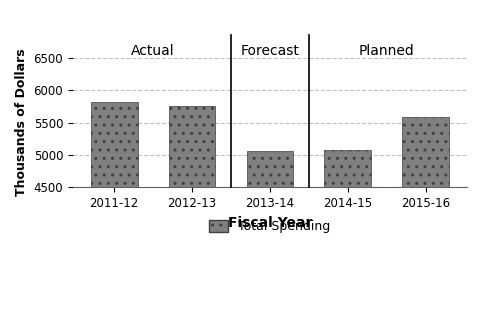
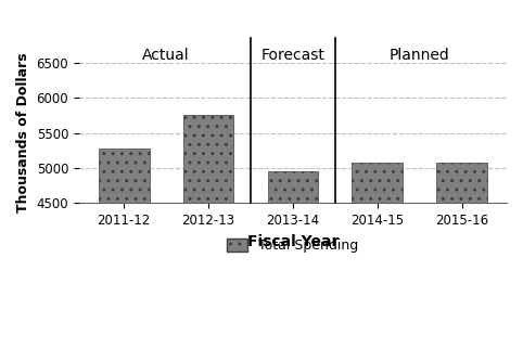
2011-12: 5820 -> 5280
2013-14: 5060 -> 4950
2015-16: 5580 -> 5080
